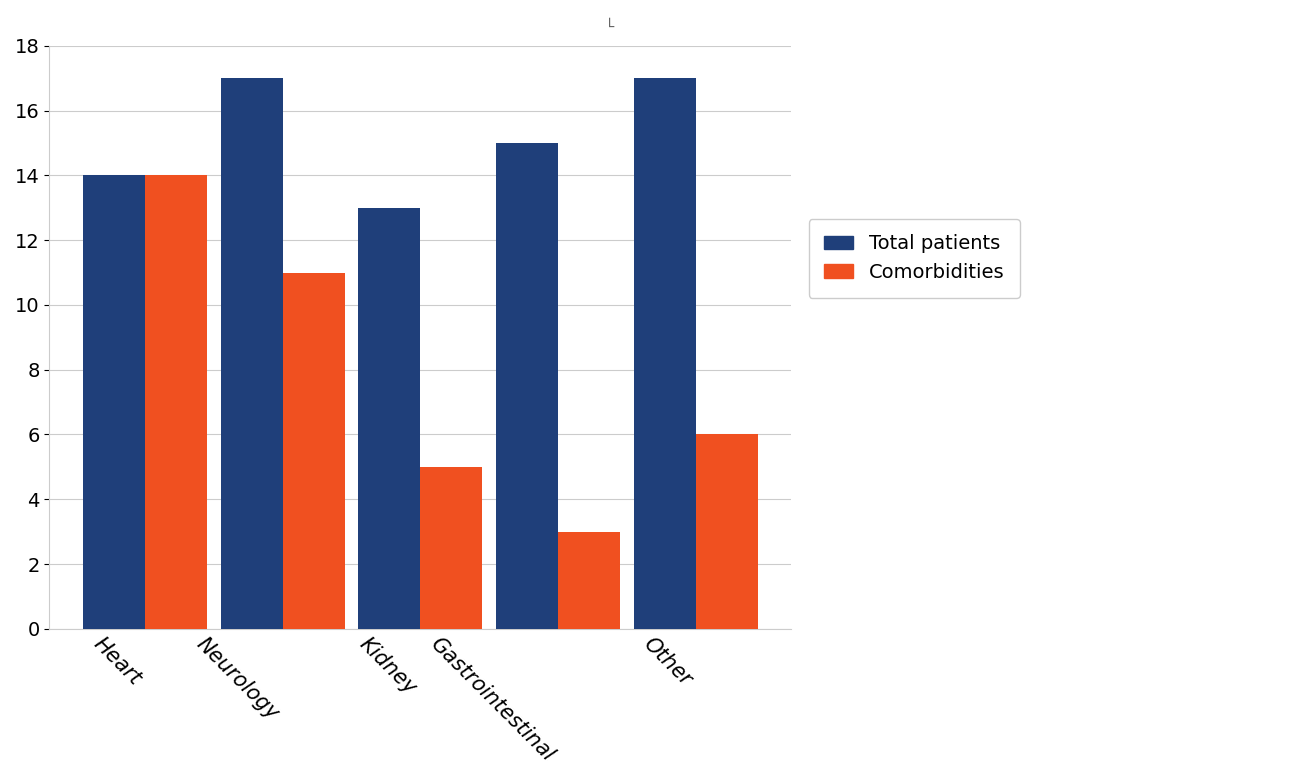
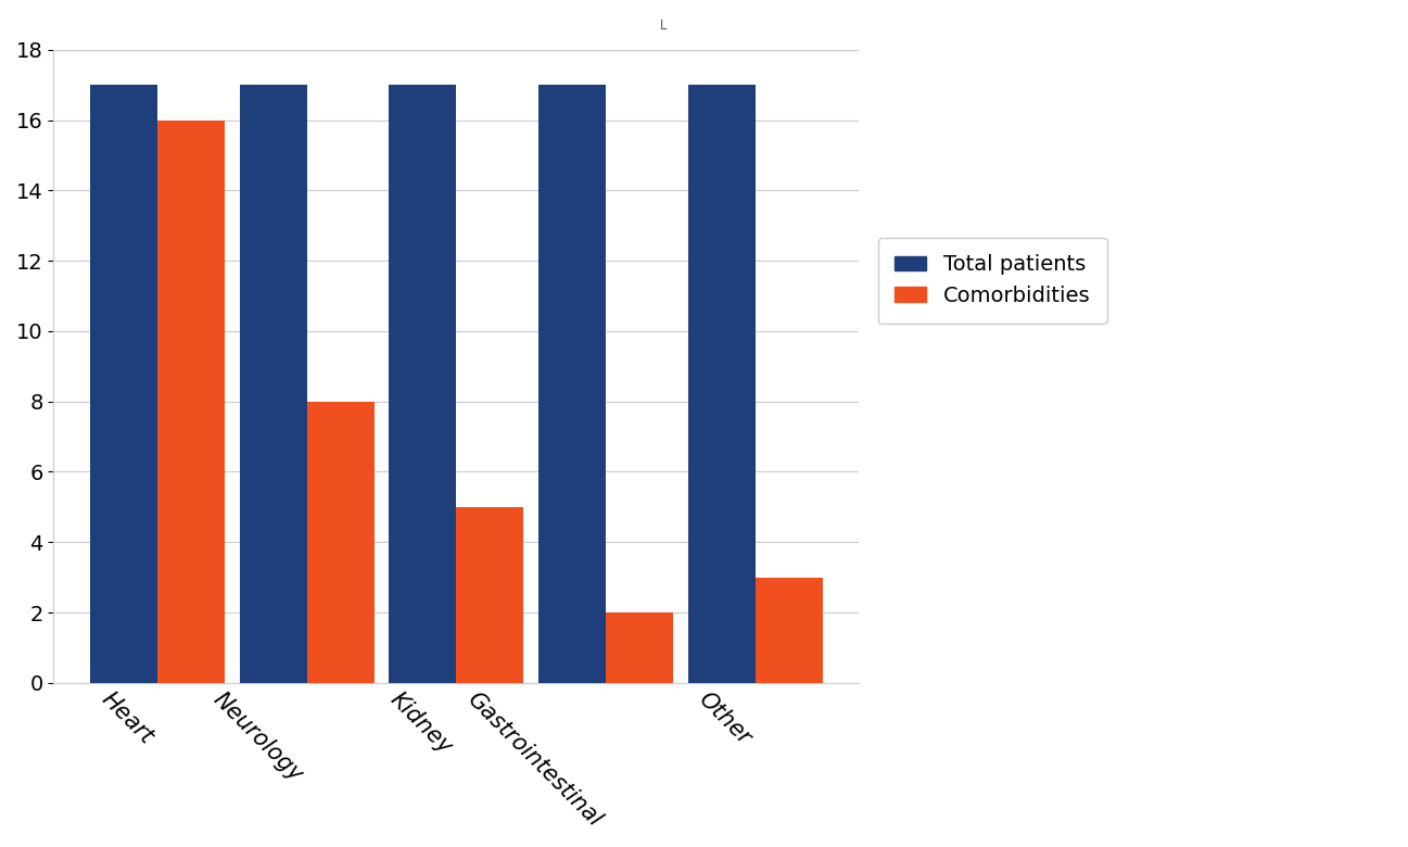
Total patients/Heart: 14 -> 17
Comorbidities/Heart: 14 -> 16
Comorbidities/Neurology: 11 -> 8
Total patients/Kidney: 13 -> 17
Total patients/Gastrointestinal: 15 -> 17
Comorbidities/Gastrointestinal: 3 -> 2
Comorbidities/Other: 6 -> 3
